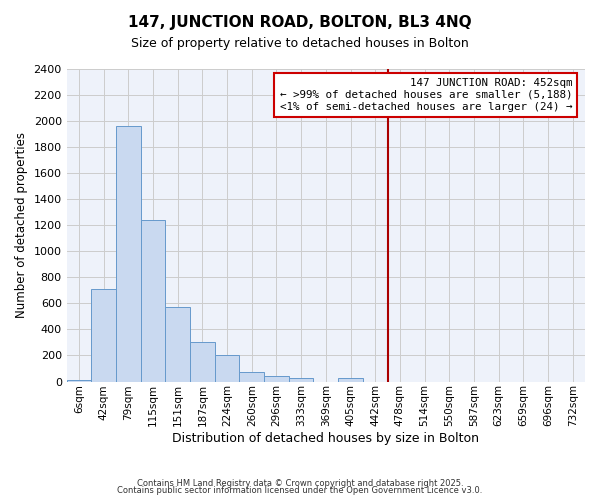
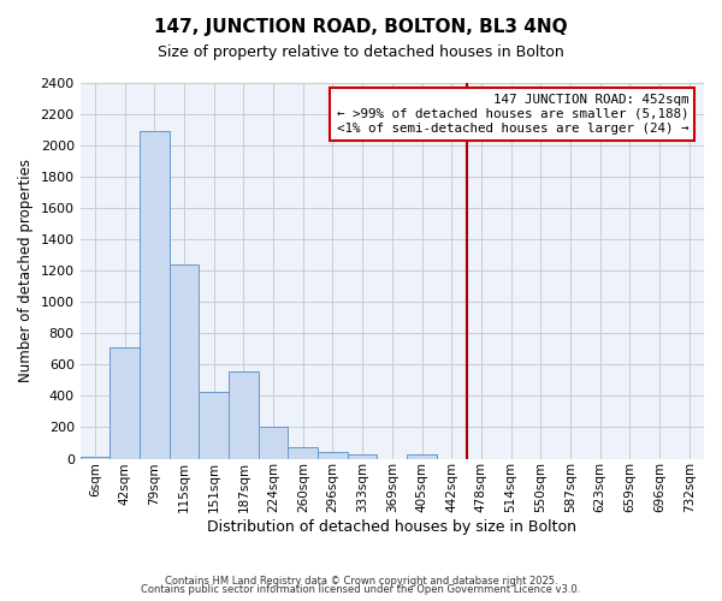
79sqm: 1960 -> 2090
151sqm: 580 -> 430
187sqm: 300 -> 560
